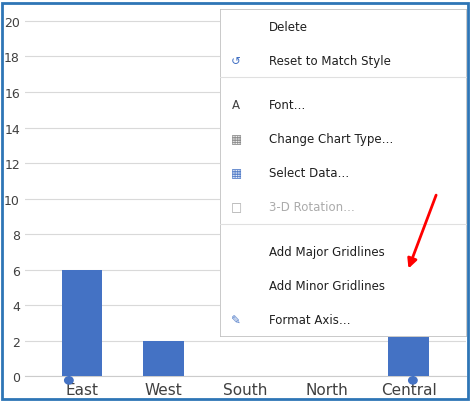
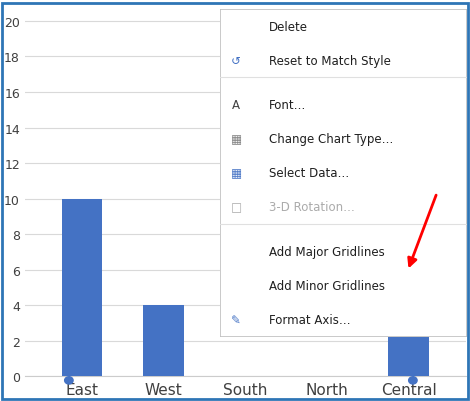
East: 6 -> 10
West: 2 -> 4
